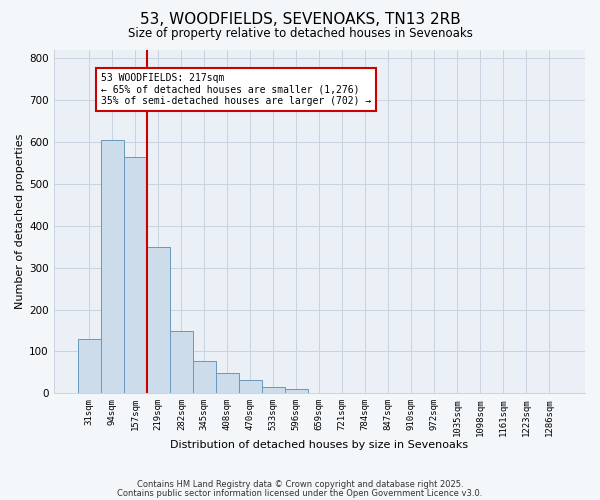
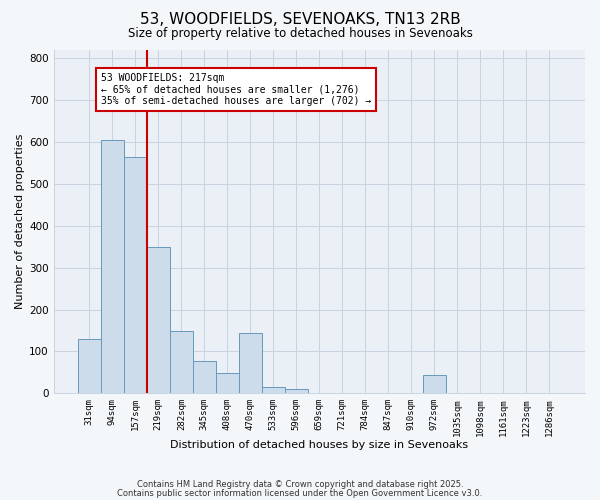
470sqm: 32 -> 145
972sqm: 2 -> 45
